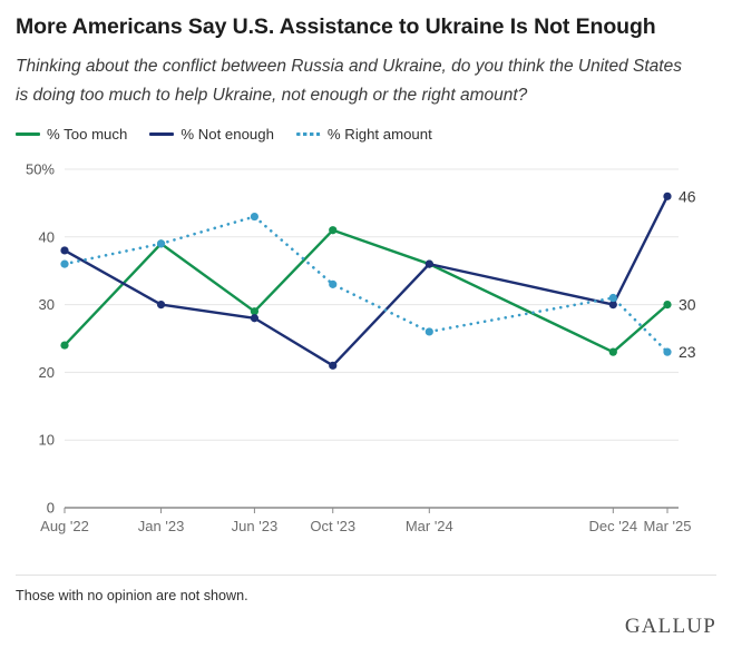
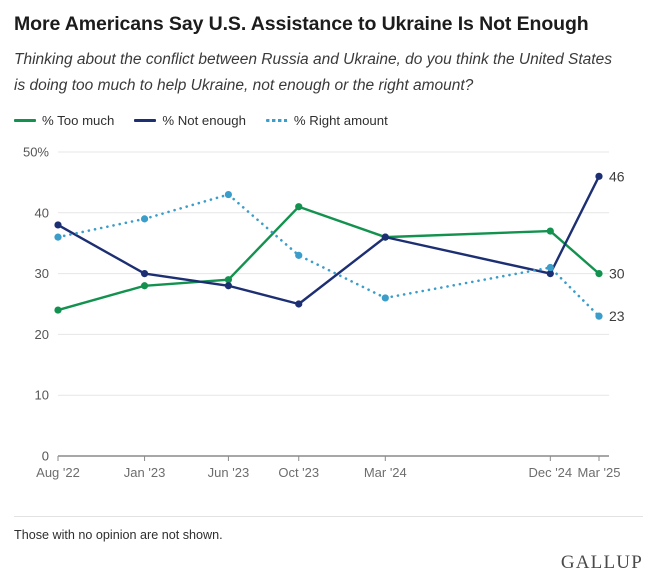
% Too much/Jan '23: 39% -> 28%
% Not enough/Oct '23: 21% -> 25%
% Too much/Dec '24: 23% -> 37%
